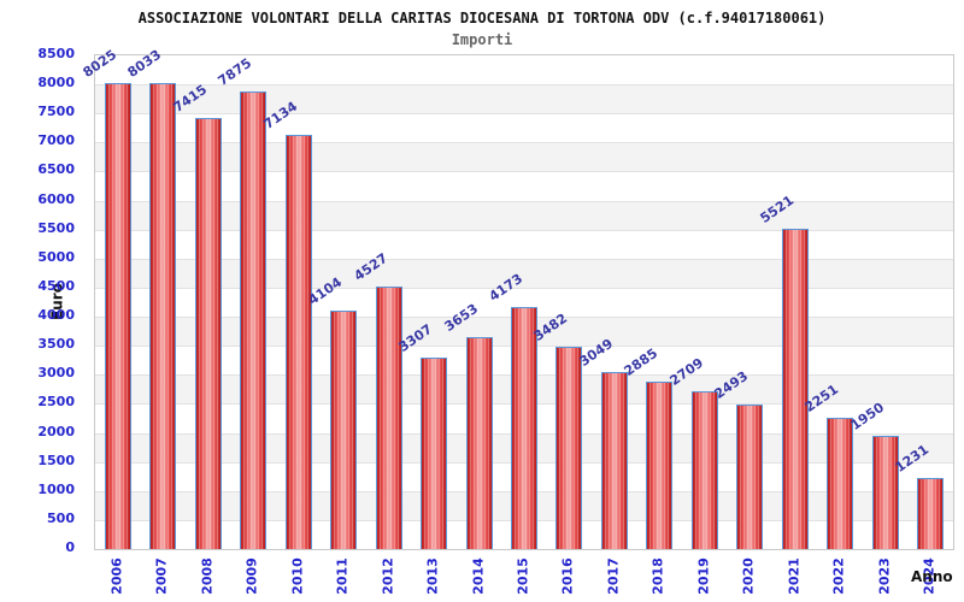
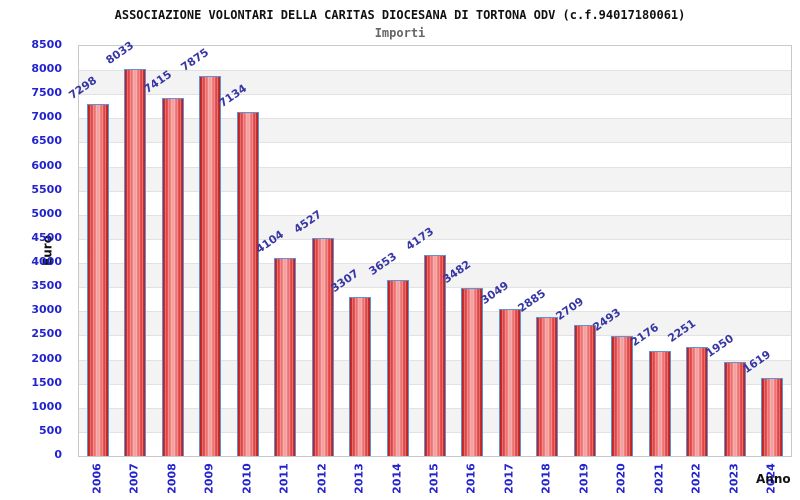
2006: 8025 -> 7298
2021: 5521 -> 2176
2024: 1231 -> 1619
